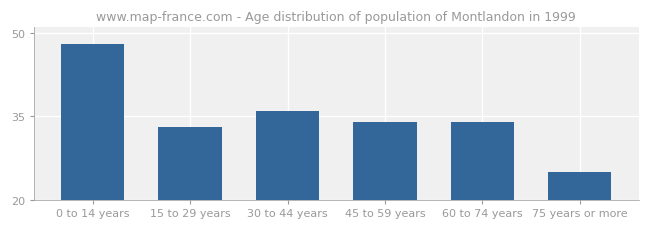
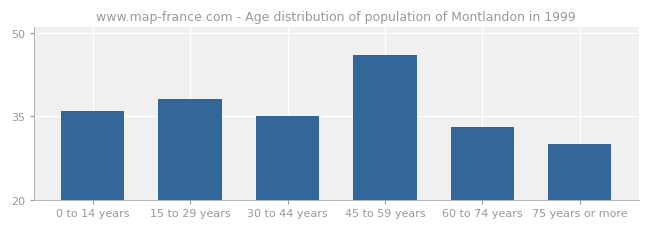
0 to 14 years: 48 -> 36
15 to 29 years: 33 -> 38
30 to 44 years: 36 -> 35
45 to 59 years: 34 -> 46
60 to 74 years: 34 -> 33
75 years or more: 25 -> 30
